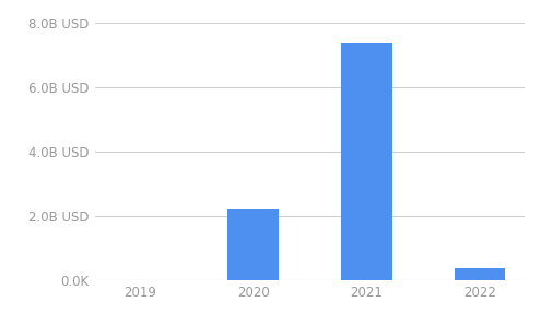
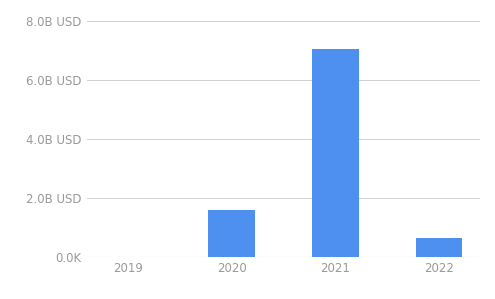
2020: 2.20B USD -> 1.60B USD
2021: 7.40B USD -> 7.05B USD
2022: 0.38B USD -> 0.65B USD
